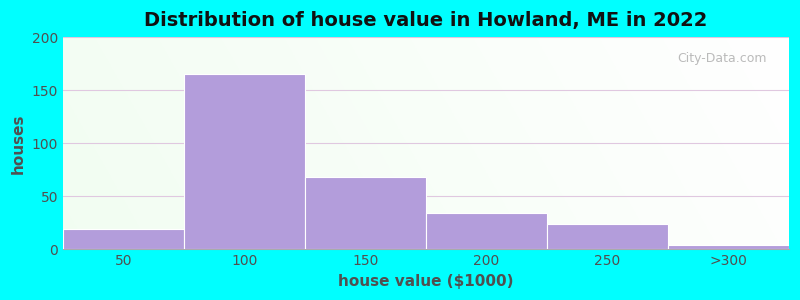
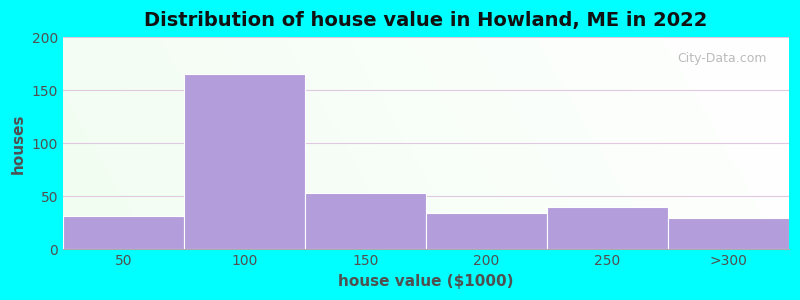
50: 19 -> 32
150: 68 -> 53
250: 24 -> 40
>300: 4 -> 30
